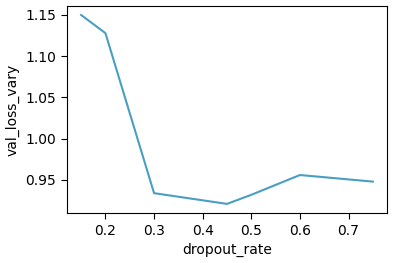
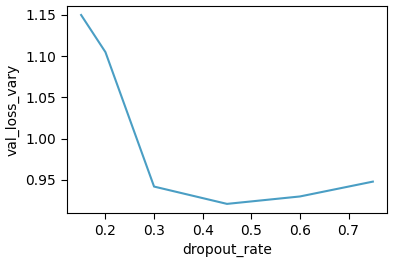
0.2: 1.128 -> 1.105
0.3: 0.934 -> 0.942
0.5: 0.932 -> 0.924
0.6: 0.956 -> 0.930
